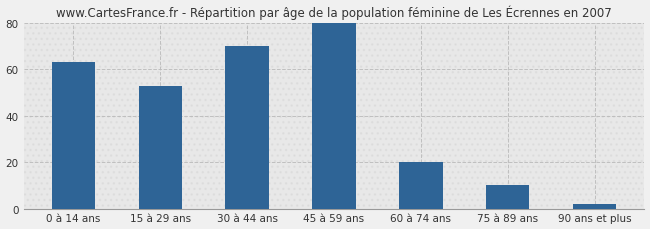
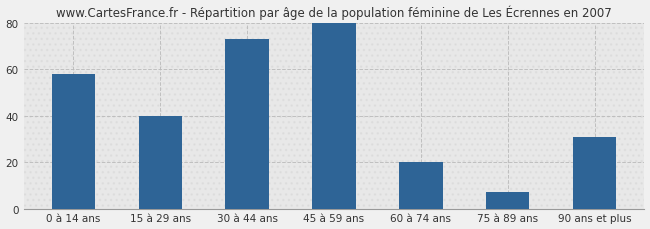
0 à 14 ans: 63 -> 58
15 à 29 ans: 53 -> 40
30 à 44 ans: 70 -> 73
75 à 89 ans: 10 -> 7
90 ans et plus: 2 -> 31
